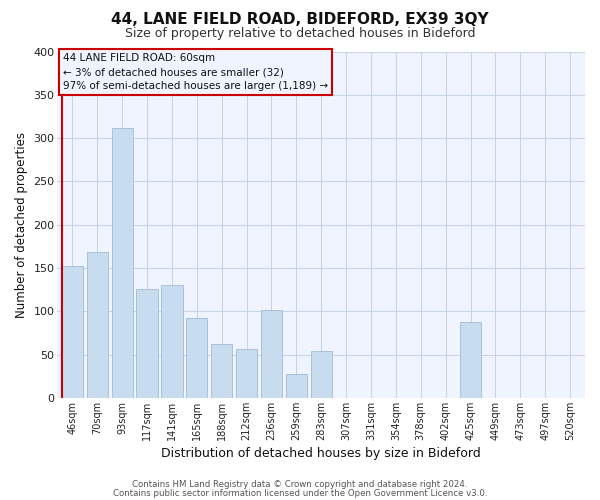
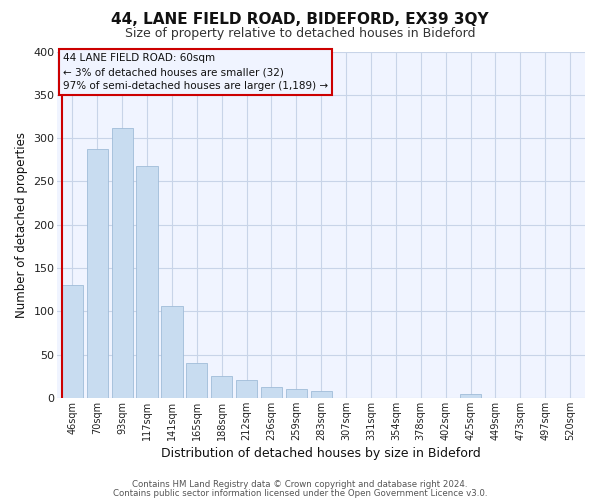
46sqm: 152 -> 130
70sqm: 168 -> 287
117sqm: 126 -> 268
141sqm: 130 -> 106
165sqm: 92 -> 40
188sqm: 62 -> 25
212sqm: 56 -> 21
236sqm: 102 -> 13
259sqm: 28 -> 10
283sqm: 54 -> 8
425sqm: 88 -> 5
